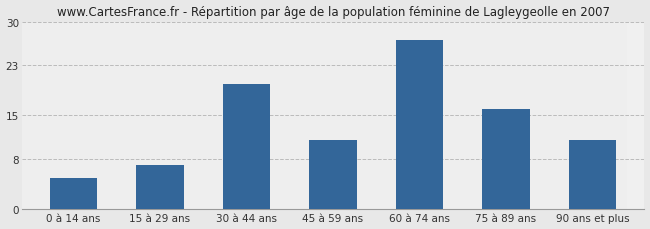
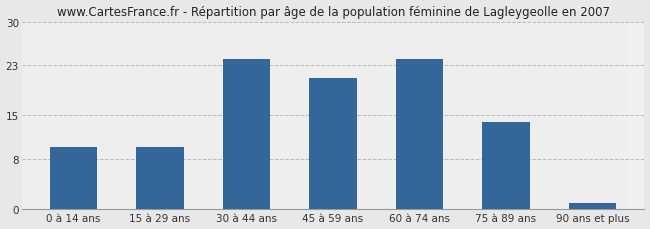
0 à 14 ans: 5 -> 10
15 à 29 ans: 7 -> 10
30 à 44 ans: 20 -> 24
45 à 59 ans: 11 -> 21
60 à 74 ans: 27 -> 24
75 à 89 ans: 16 -> 14
90 ans et plus: 11 -> 1
